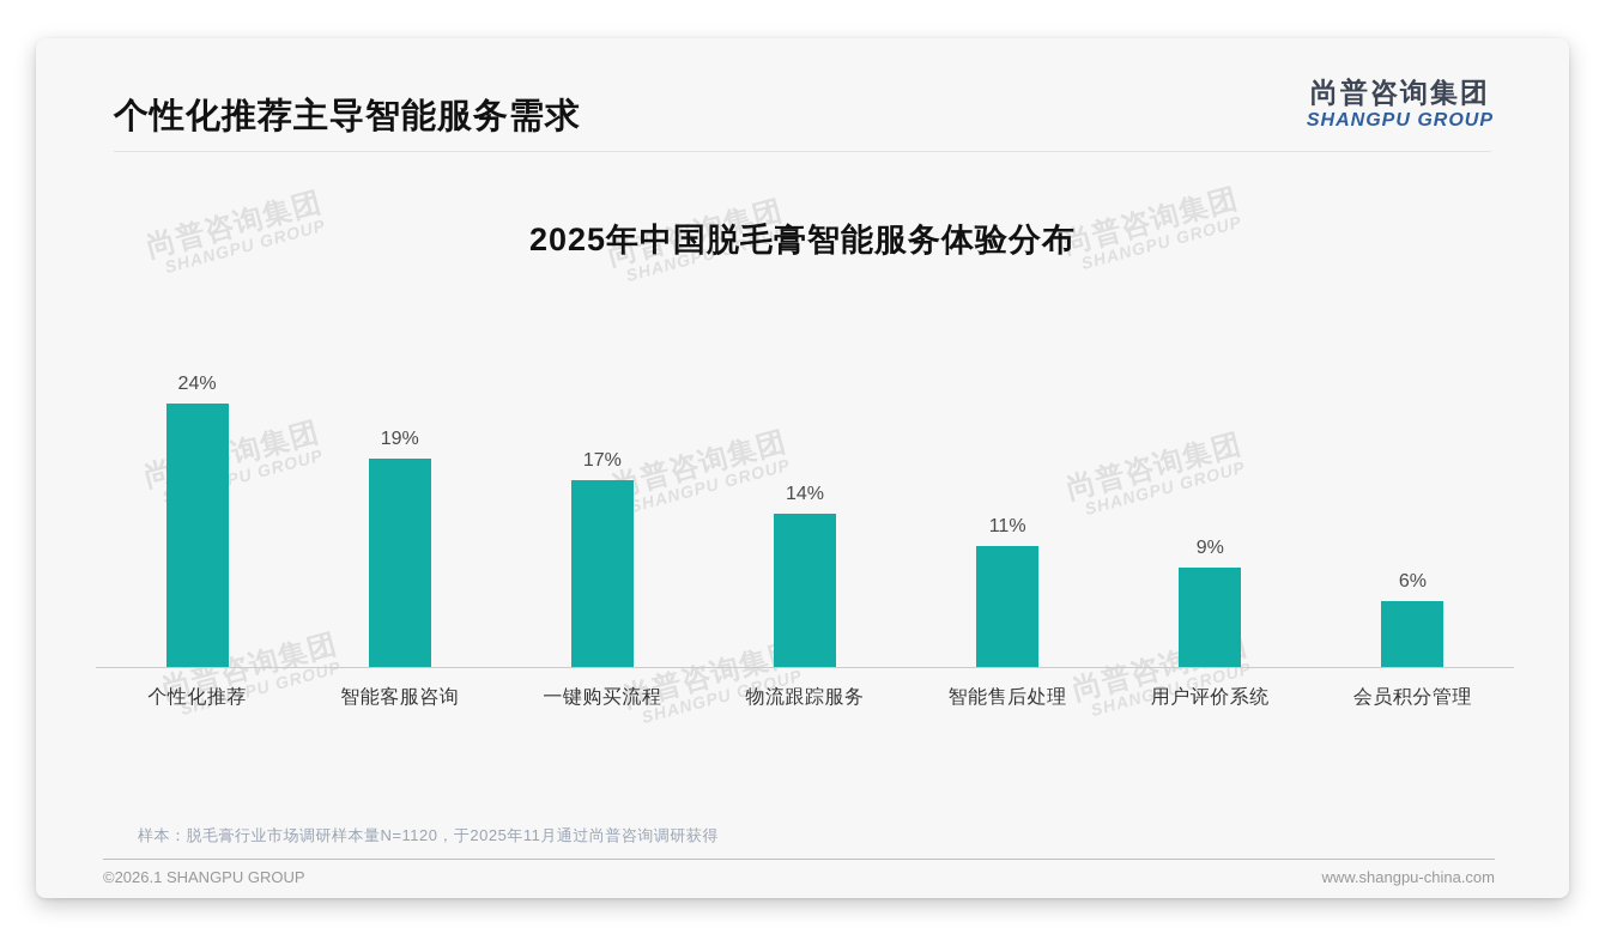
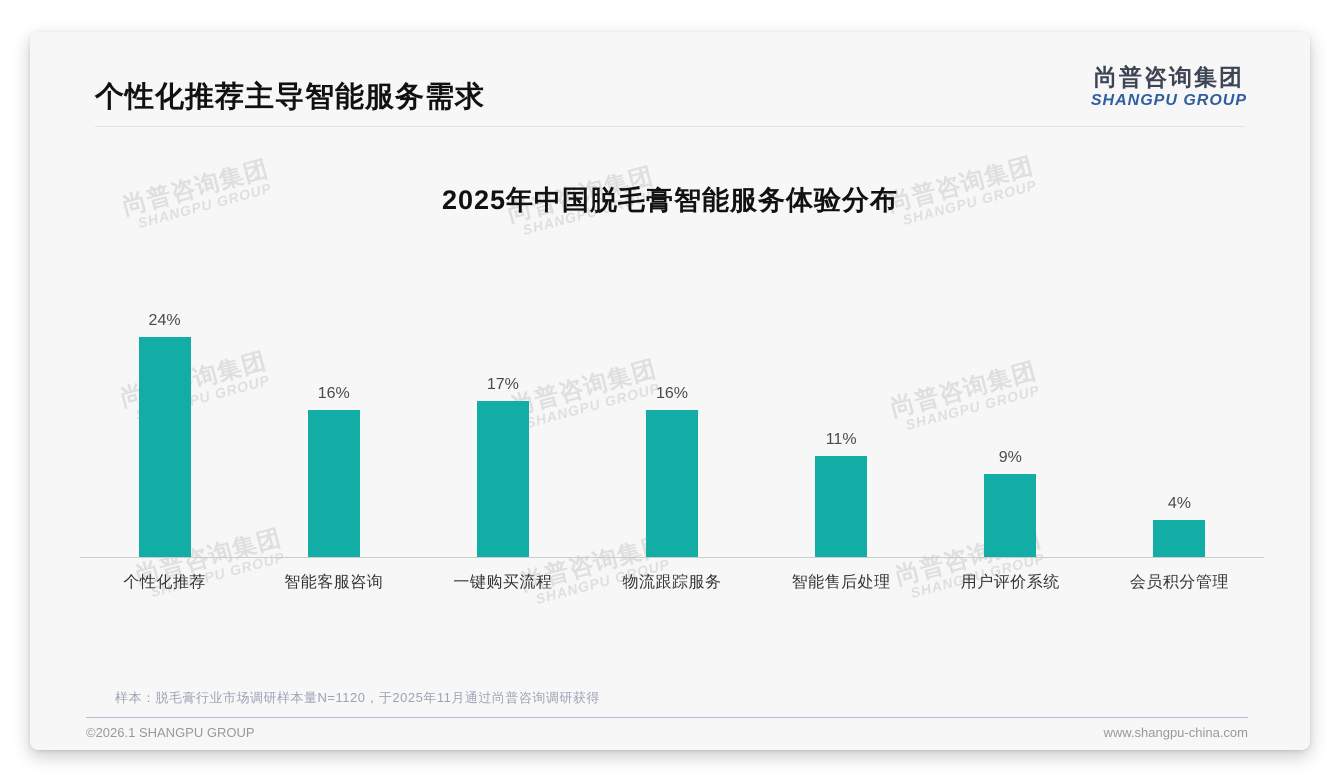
智能客服咨询: 19% -> 16%
物流跟踪服务: 14% -> 16%
会员积分管理: 6% -> 4%
